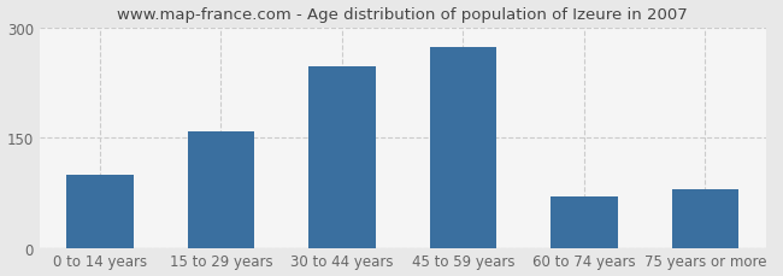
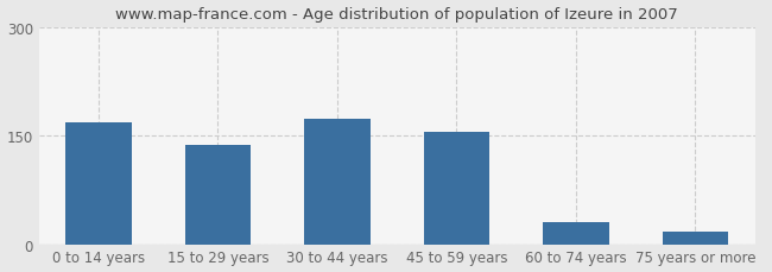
0 to 14 years: 100 -> 168
15 to 29 years: 158 -> 138
30 to 44 years: 248 -> 173
45 to 59 years: 274 -> 156
60 to 74 years: 70 -> 30
75 years or more: 80 -> 18
